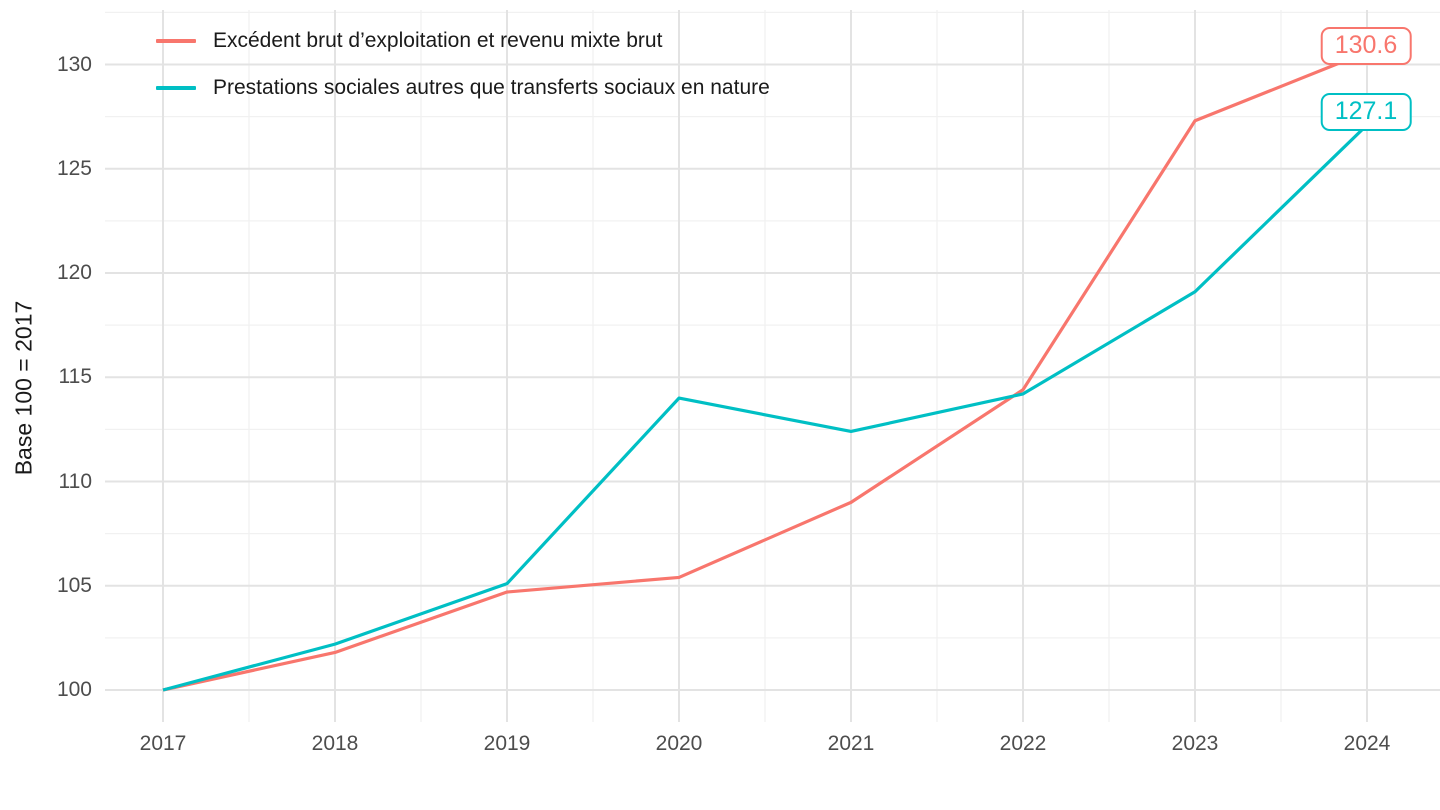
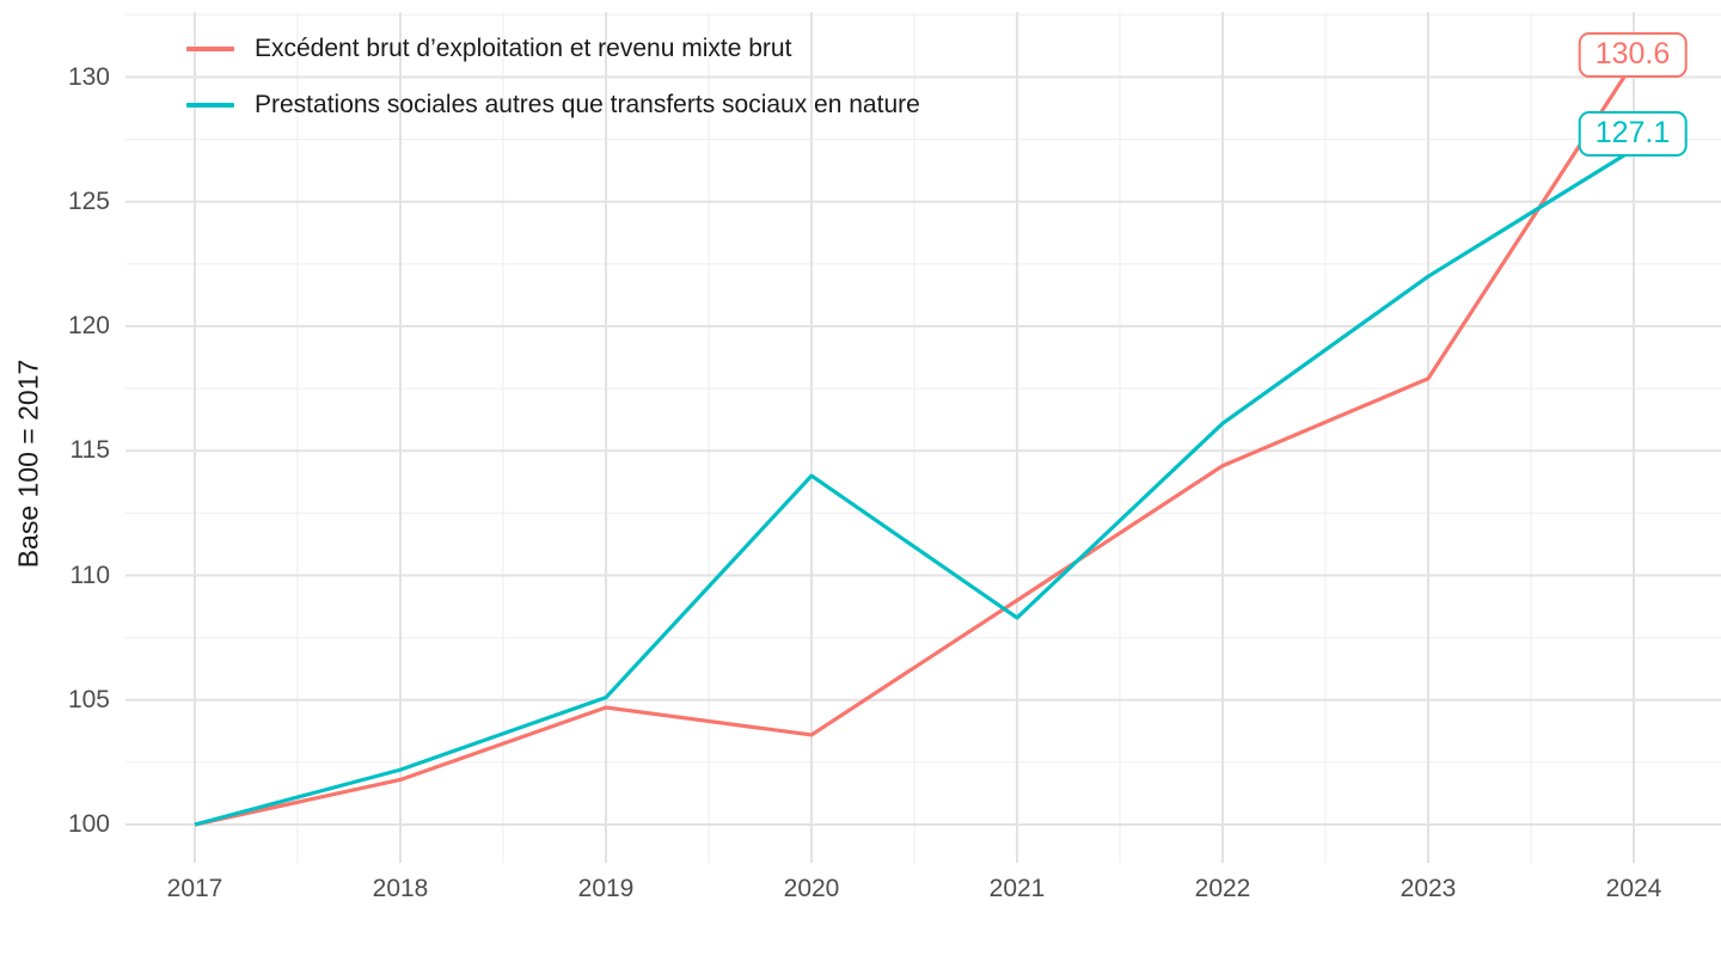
Excédent brut d’exploitation et revenu mixte brut/2020: 105.4 -> 103.6
Prestations sociales autres que transferts sociaux en nature/2021: 112.4 -> 108.3
Prestations sociales autres que transferts sociaux en nature/2022: 114.2 -> 116.1
Excédent brut d’exploitation et revenu mixte brut/2023: 127.3 -> 117.9
Prestations sociales autres que transferts sociaux en nature/2023: 119.1 -> 122.0
